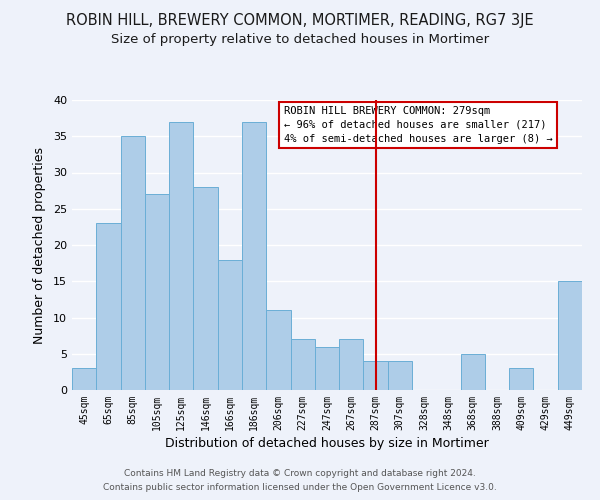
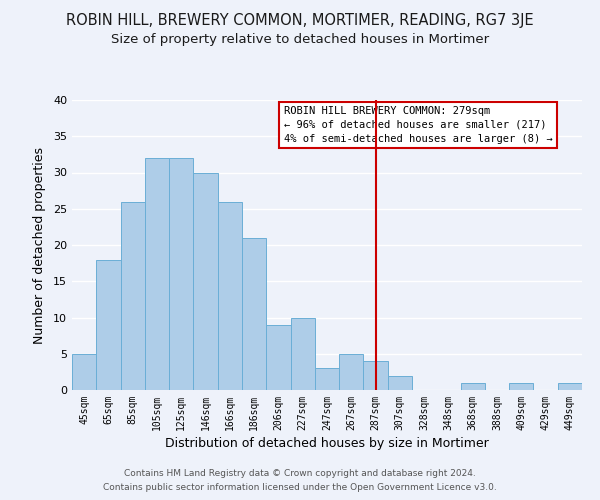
45sqm: 3 -> 5
65sqm: 23 -> 18
85sqm: 35 -> 26
105sqm: 27 -> 32
125sqm: 37 -> 32
146sqm: 28 -> 30
166sqm: 18 -> 26
186sqm: 37 -> 21
206sqm: 11 -> 9
227sqm: 7 -> 10
247sqm: 6 -> 3
267sqm: 7 -> 5
307sqm: 4 -> 2
368sqm: 5 -> 1
409sqm: 3 -> 1
449sqm: 15 -> 1
